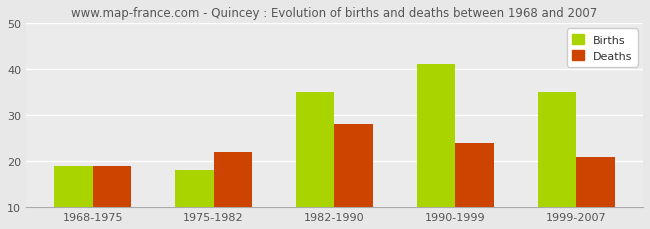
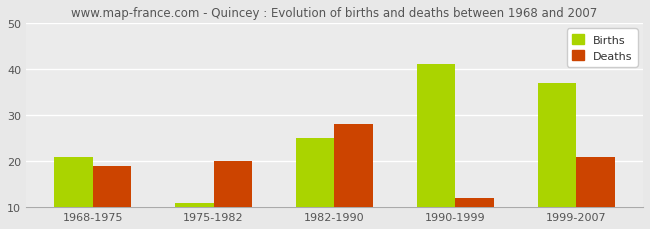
Births/1968-1975: 19 -> 21
Births/1975-1982: 18 -> 11
Deaths/1975-1982: 22 -> 20
Births/1982-1990: 35 -> 25
Deaths/1990-1999: 24 -> 12
Births/1999-2007: 35 -> 37
